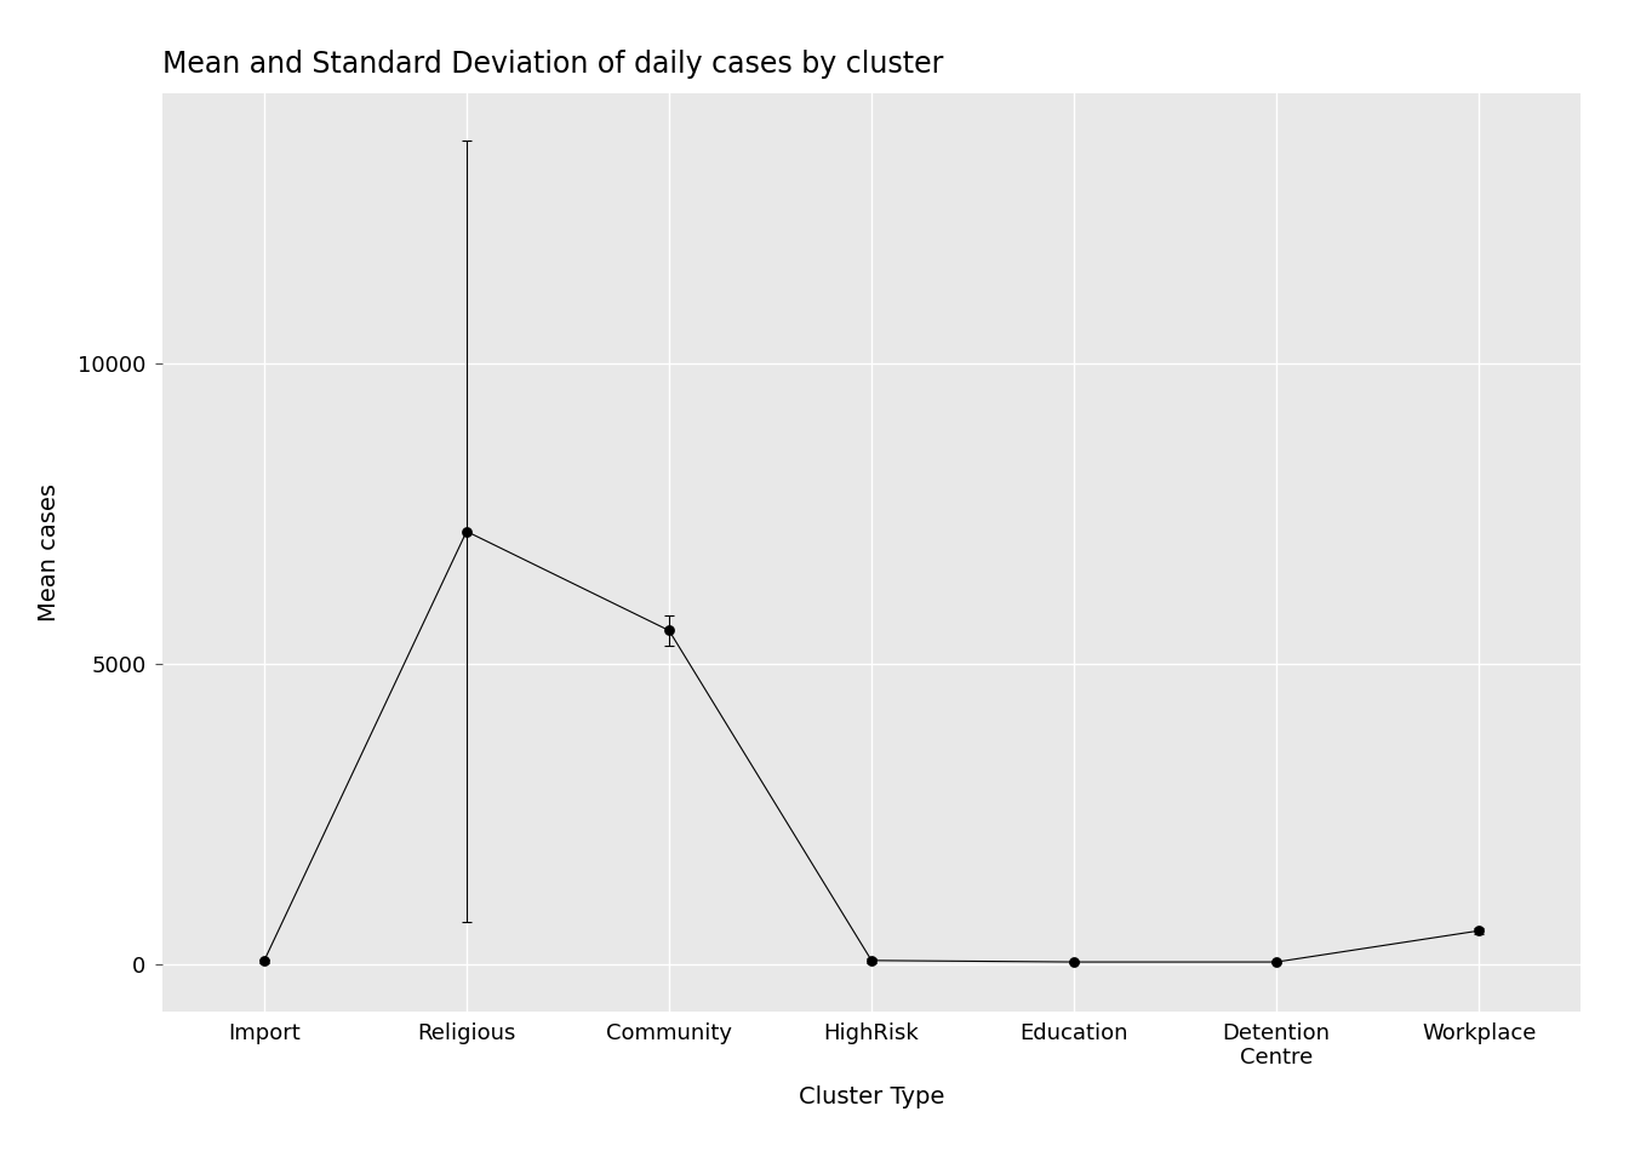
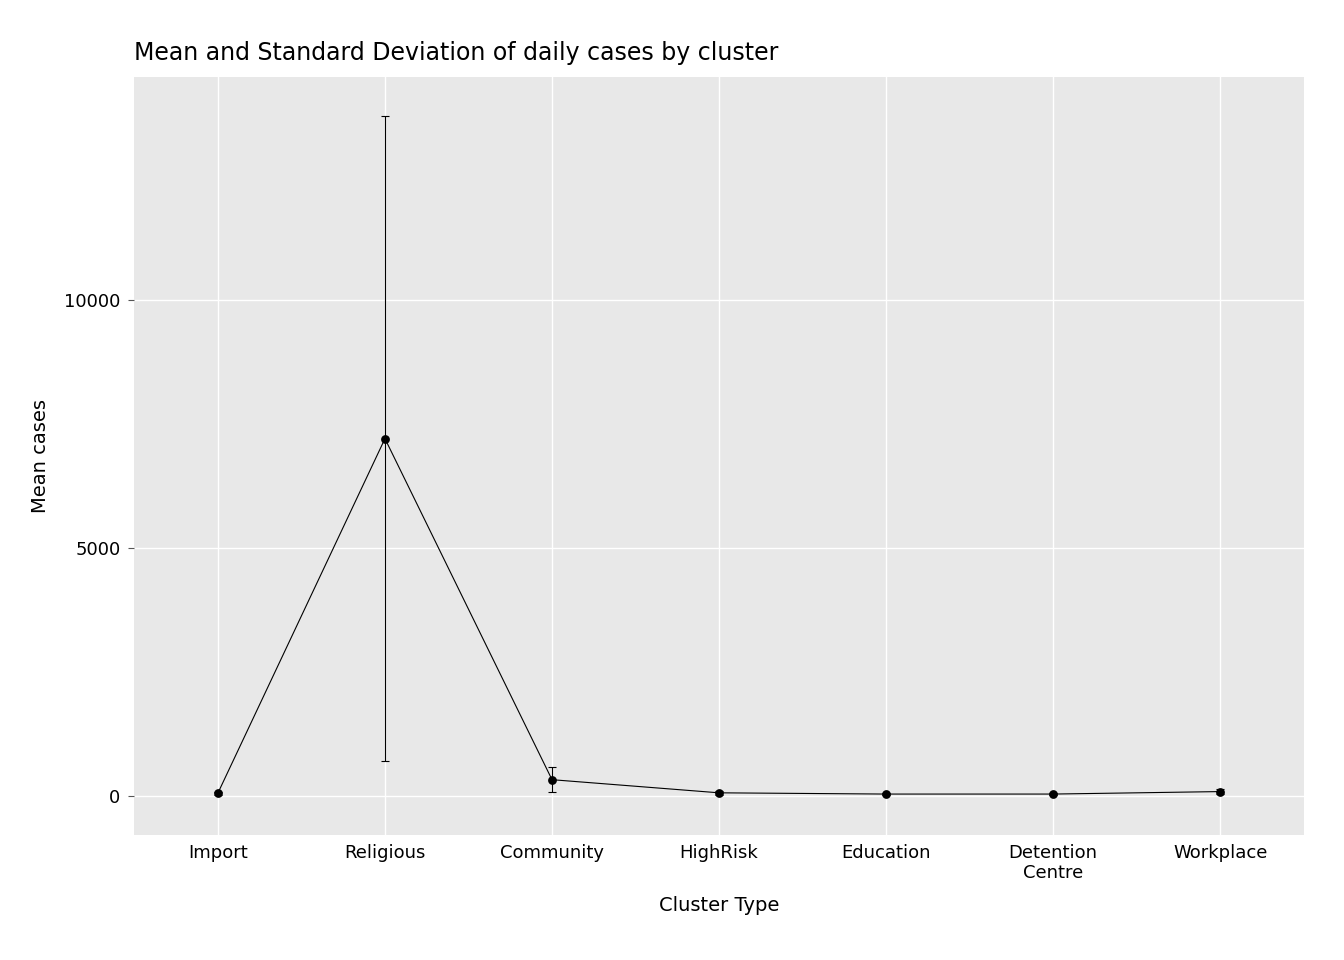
Community: 5550 -> 320
Workplace: 550 -> 80
